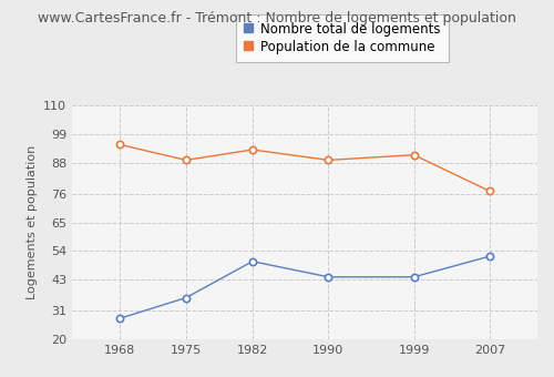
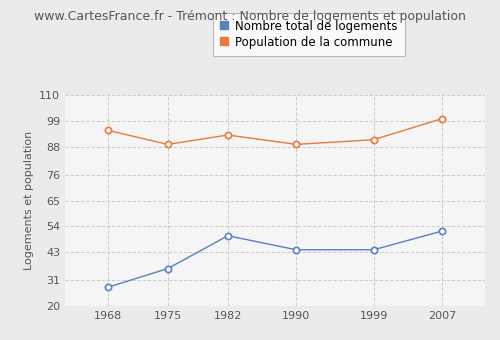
Population de la commune/2007: 77 -> 100
